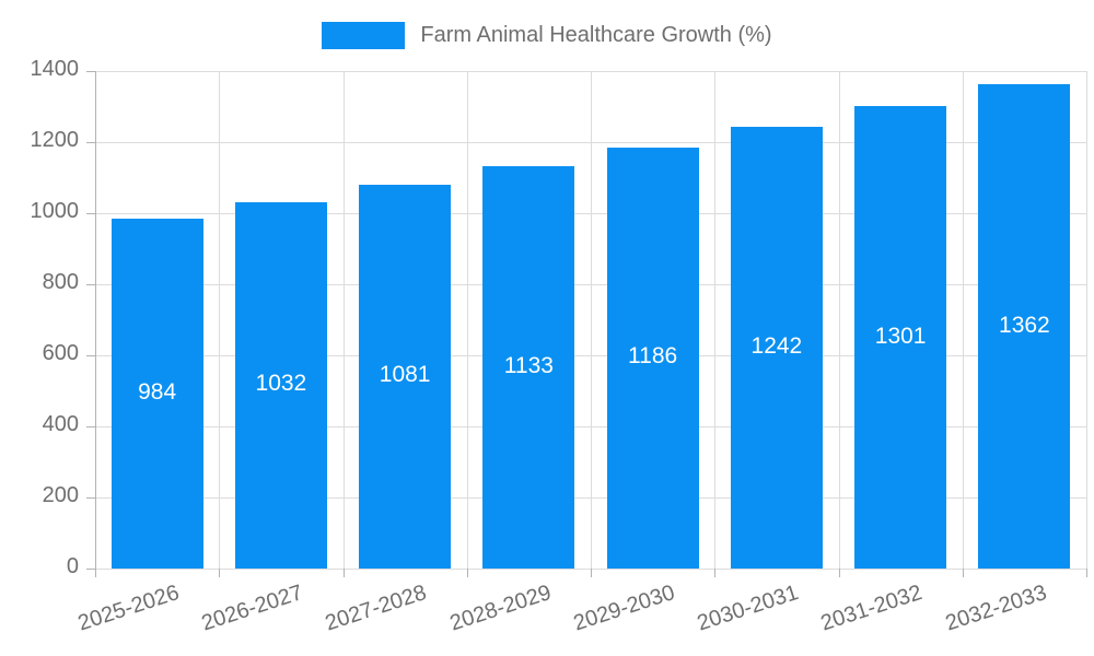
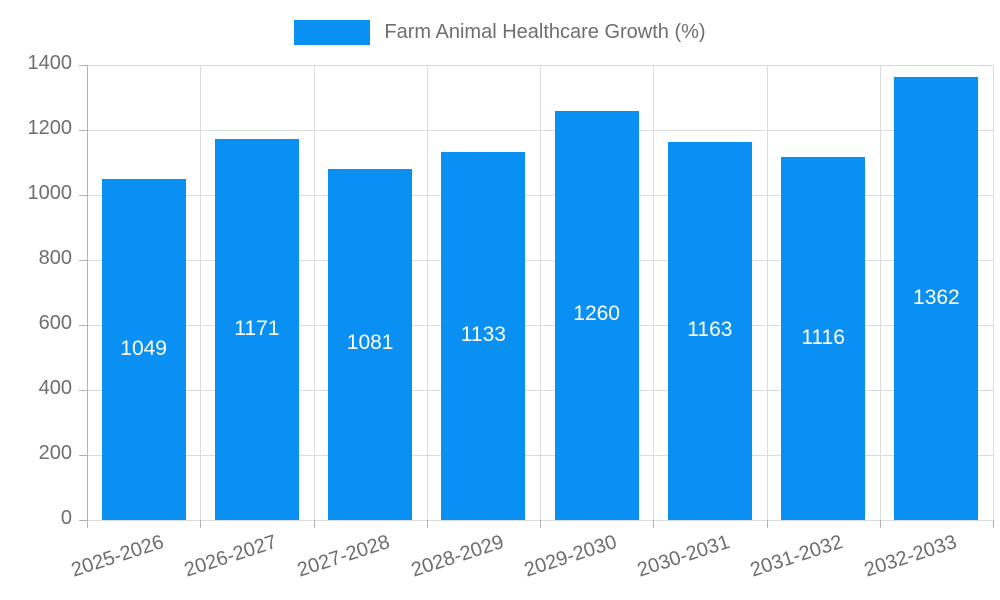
2025-2026: 984 -> 1049
2026-2027: 1032 -> 1171
2029-2030: 1186 -> 1260
2030-2031: 1242 -> 1163
2031-2032: 1301 -> 1116
